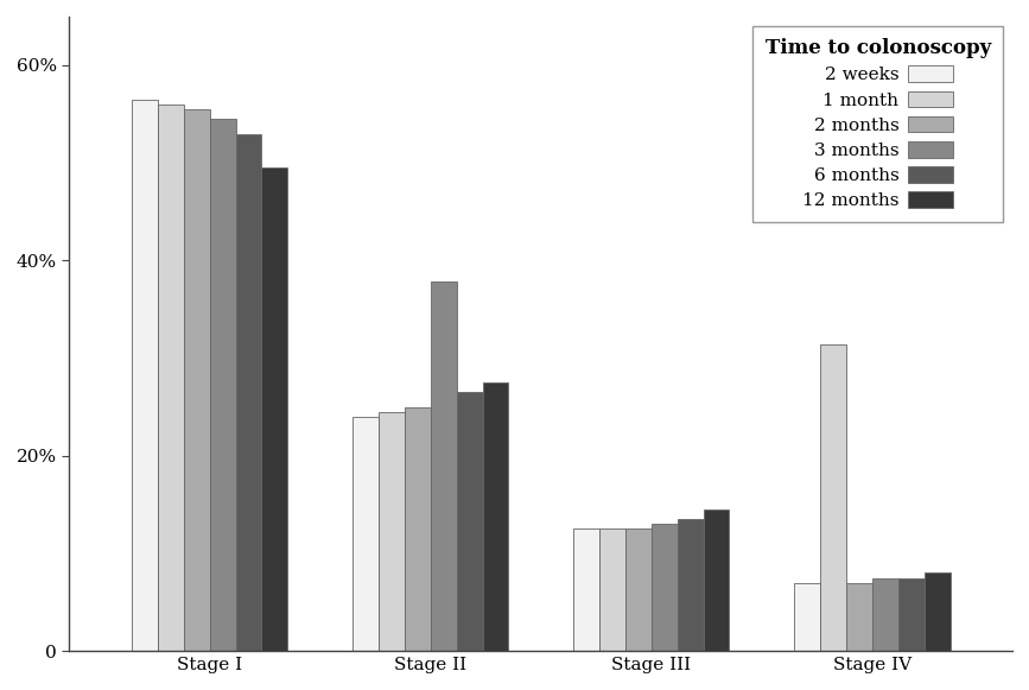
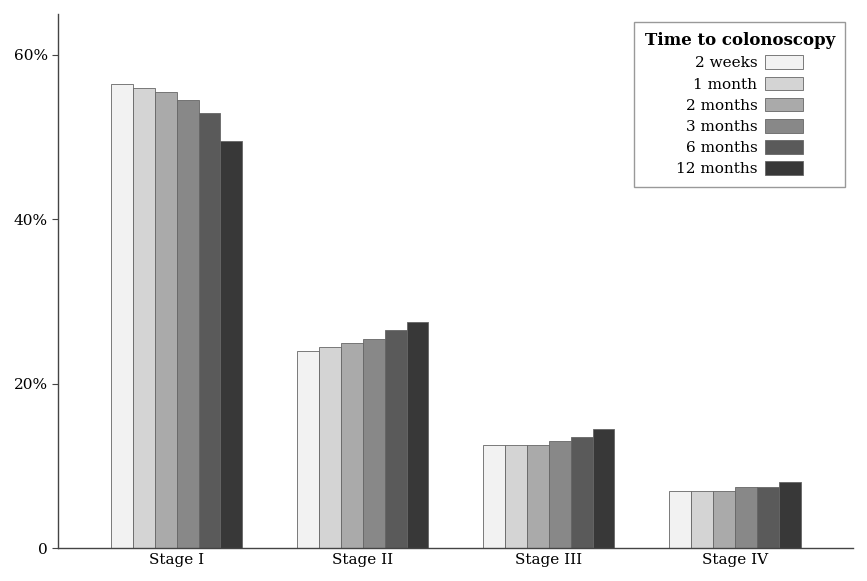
3 months/Stage II: 37.8% -> 25.5%
1 month/Stage IV: 31.4% -> 7.0%
